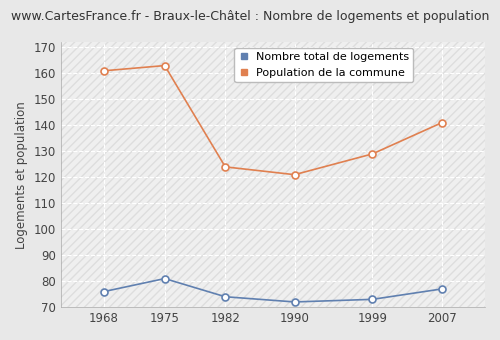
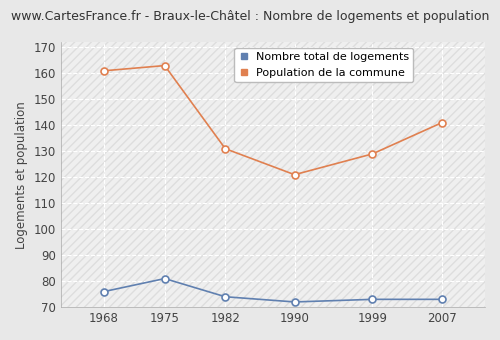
Population de la commune/1982: 124 -> 131
Nombre total de logements/2007: 77 -> 73
